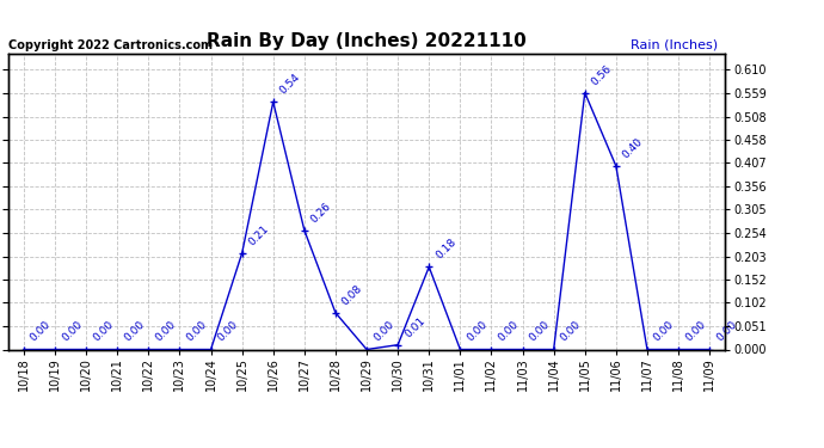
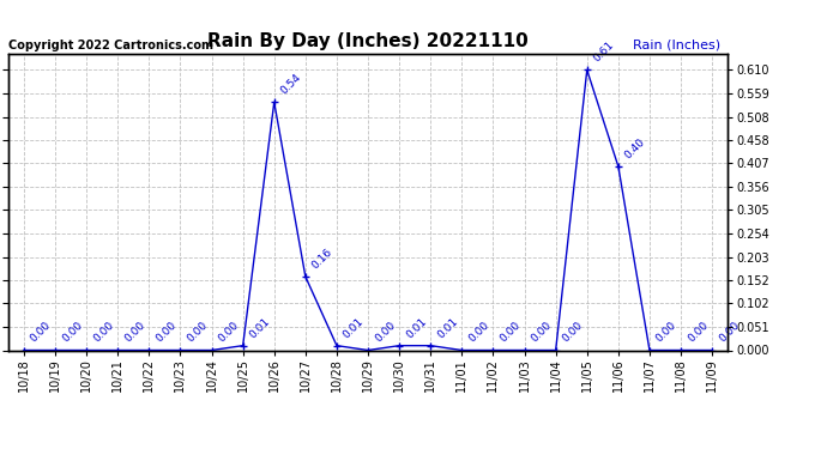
10/25: 0.21 -> 0.01
10/27: 0.26 -> 0.16
10/28: 0.08 -> 0.01
10/31: 0.18 -> 0.01
11/05: 0.56 -> 0.61
